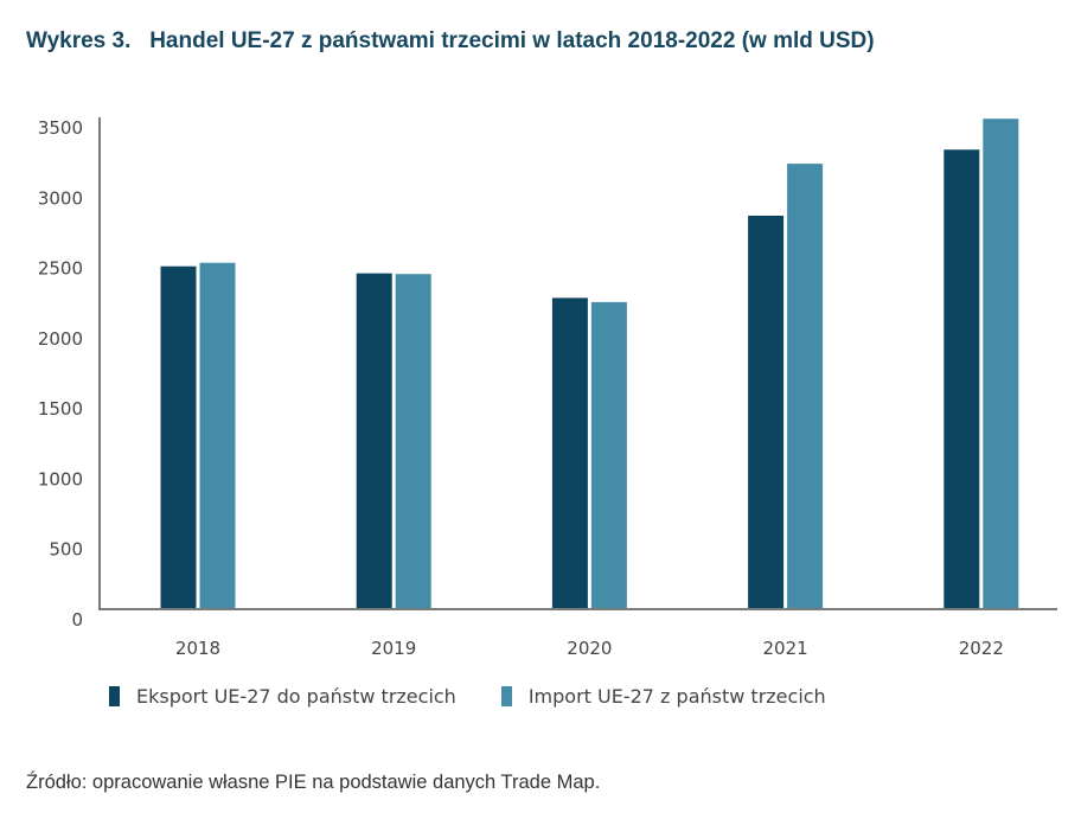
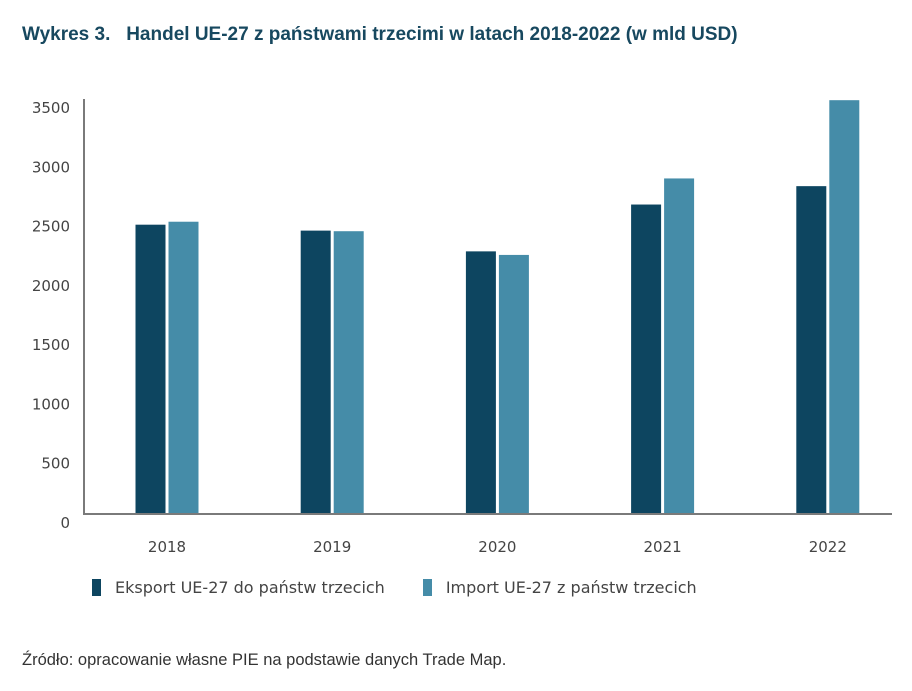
Eksport UE-27 do państw trzecich/2021: 2800 -> 2610
Import UE-27 z państw trzecich/2021: 3170 -> 2830
Eksport UE-27 do państw trzecich/2022: 3270 -> 2760
